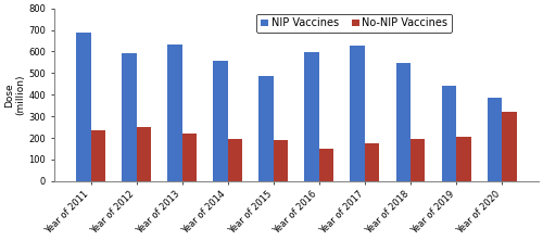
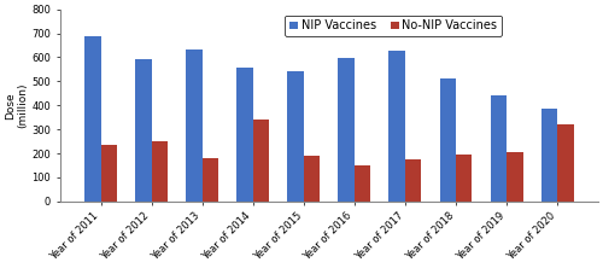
No-NIP Vaccines/Year of 2013: 220 -> 180
No-NIP Vaccines/Year of 2014: 200 -> 340
NIP Vaccines/Year of 2015: 480 -> 540
NIP Vaccines/Year of 2018: 540 -> 510
